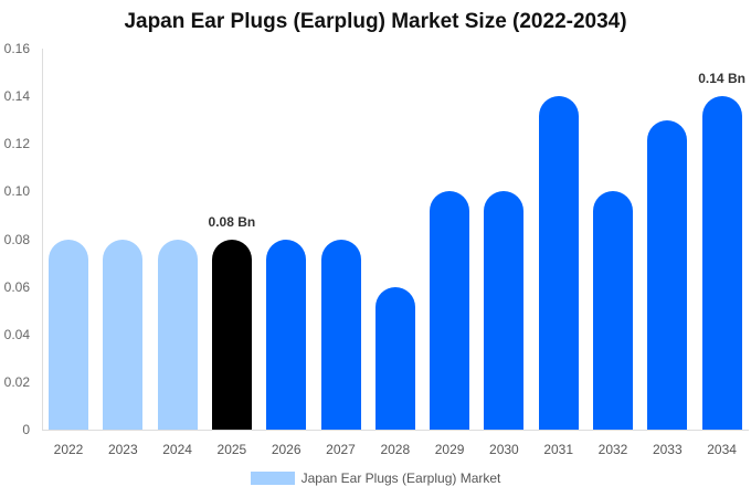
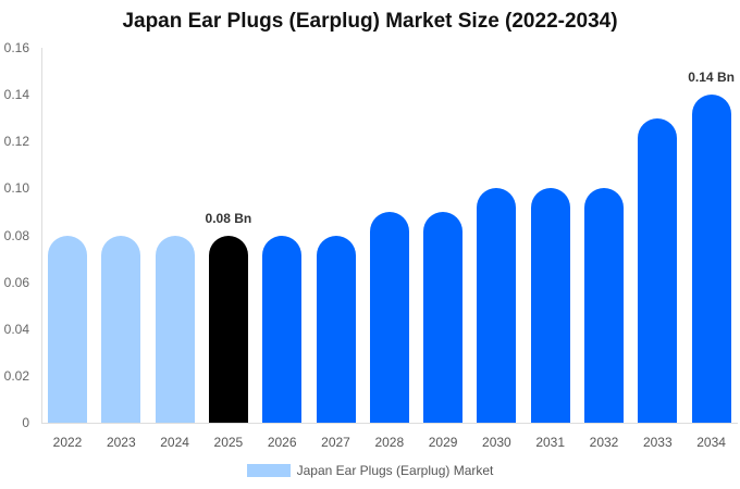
2028: 0.06 -> 0.09
2029: 0.10 -> 0.09
2031: 0.14 -> 0.10
